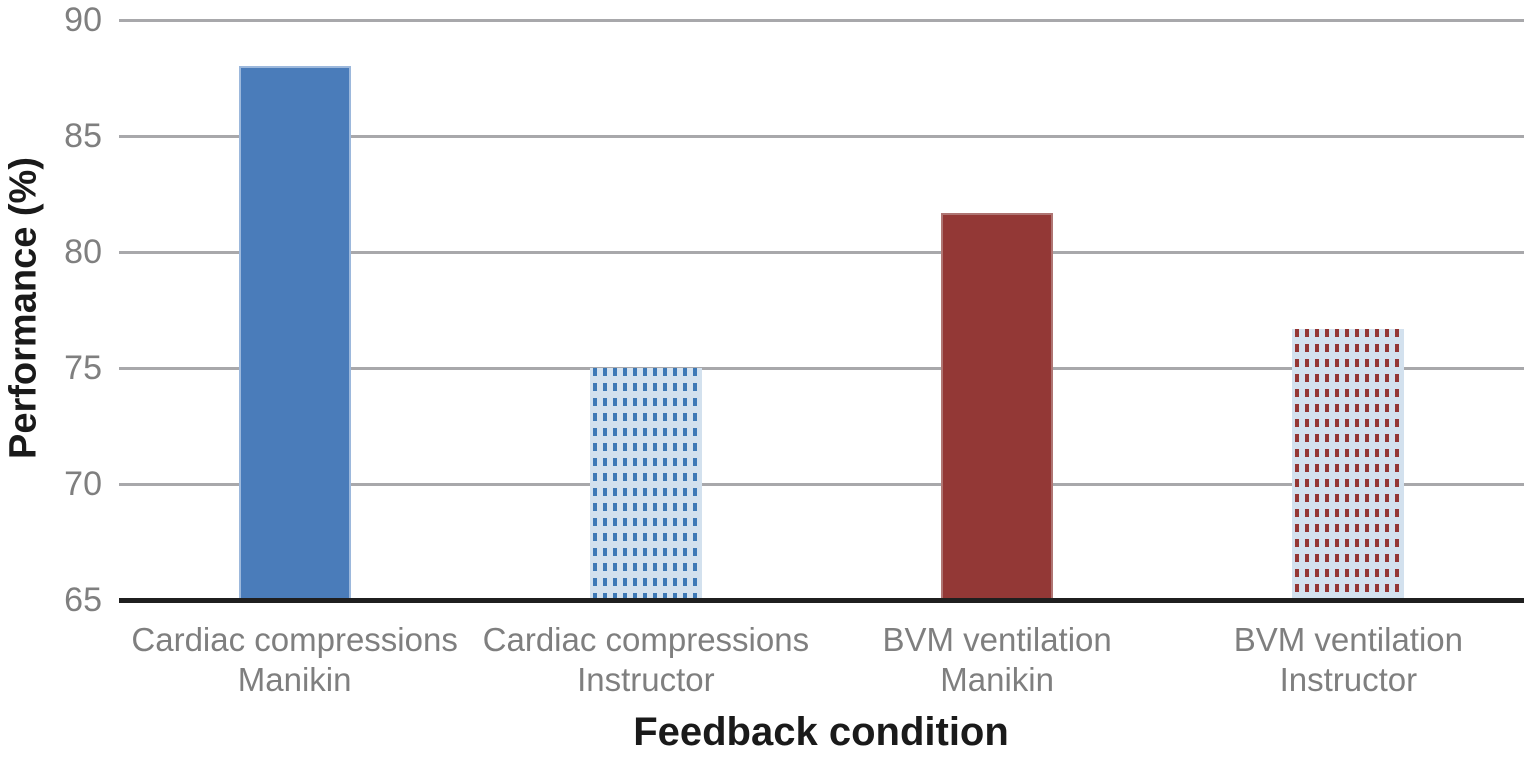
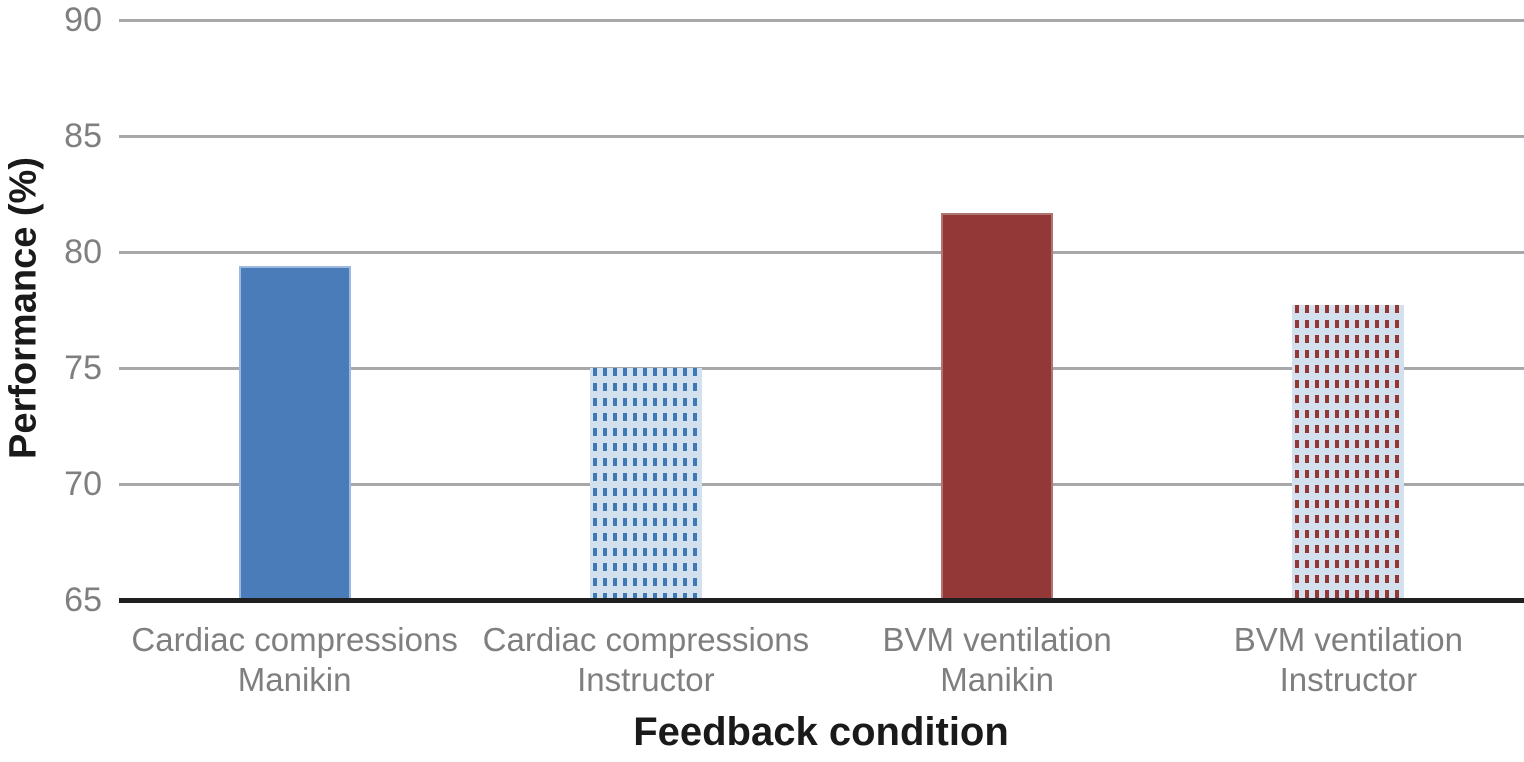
Cardiac compressions Manikin: 88.0 -> 79.4
BVM ventilation Instructor: 76.7 -> 77.7
